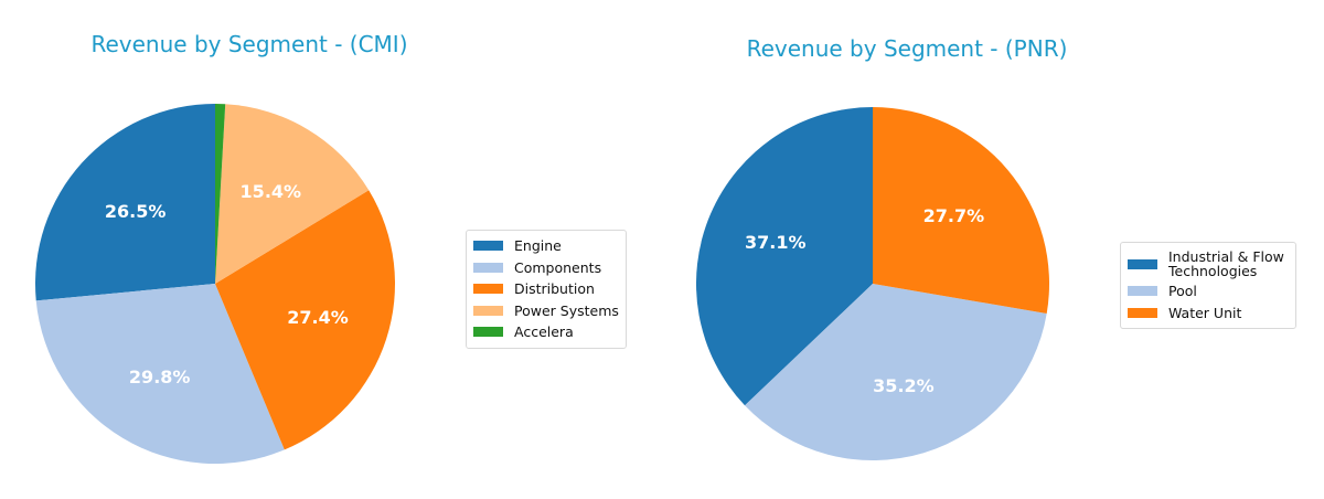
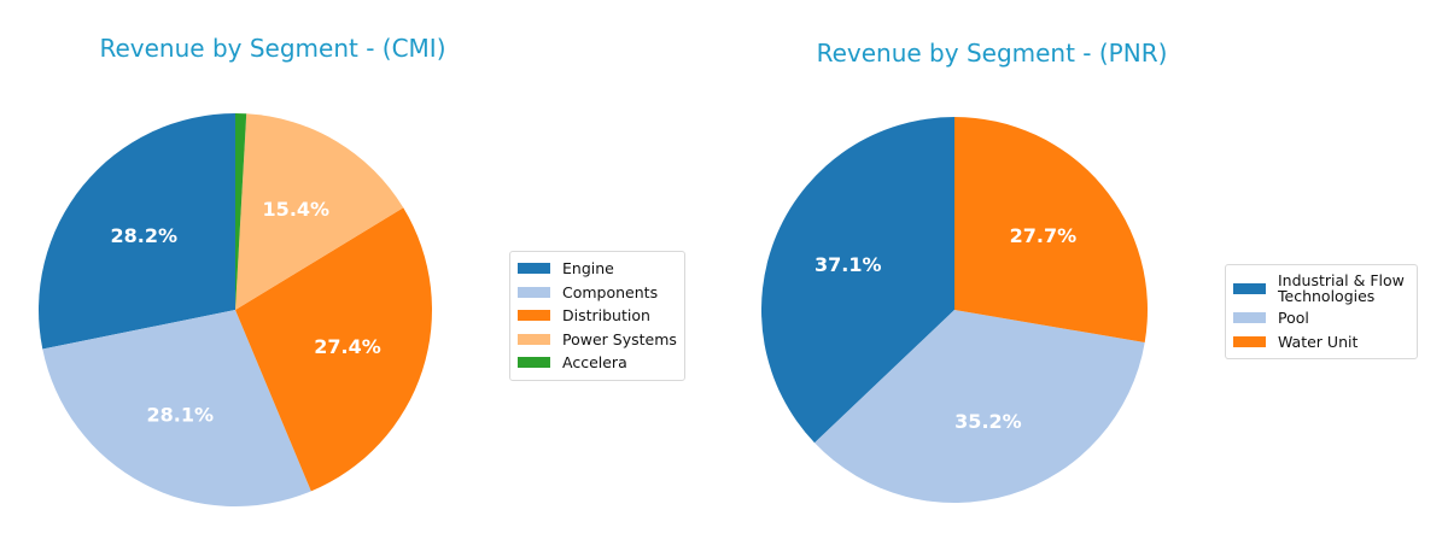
Revenue by Segment - (CMI)/Engine: 26.5% -> 28.2%
Revenue by Segment - (CMI)/Components: 29.8% -> 28.1%
